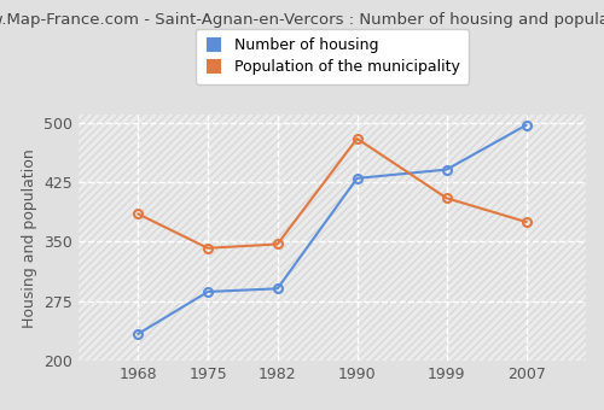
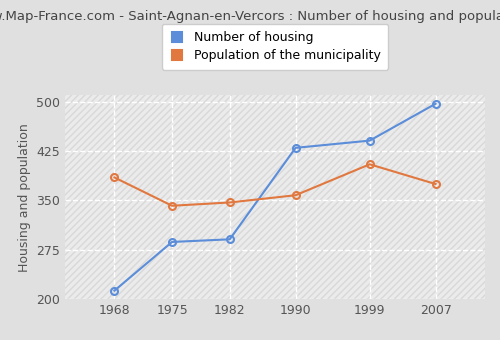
Number of housing/1968: 234 -> 213
Population of the municipality/1990: 480 -> 358
